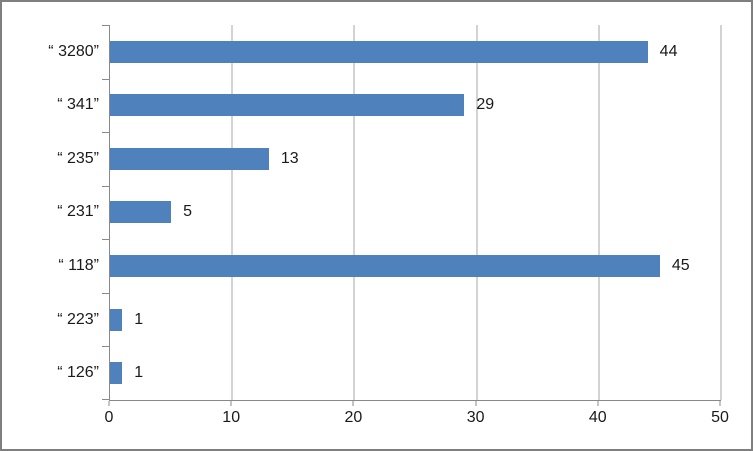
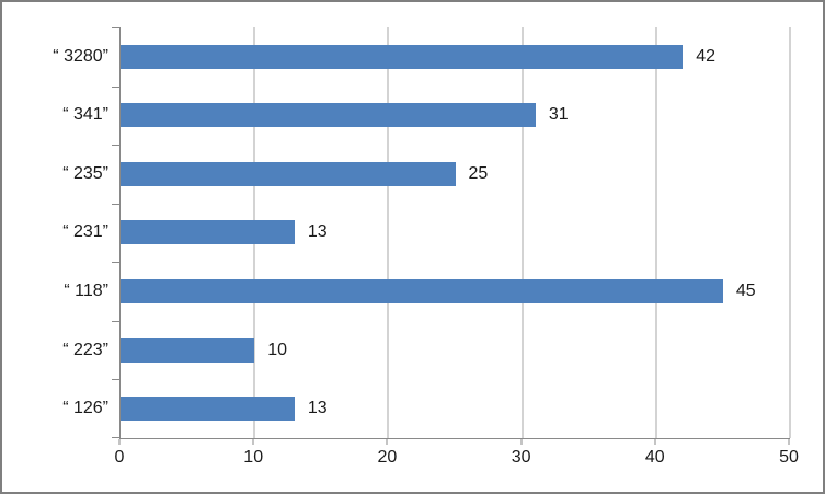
“ 3280”: 44 -> 42
“ 341”: 29 -> 31
“ 235”: 13 -> 25
“ 231”: 5 -> 13
“ 223”: 1 -> 10
“ 126”: 1 -> 13
